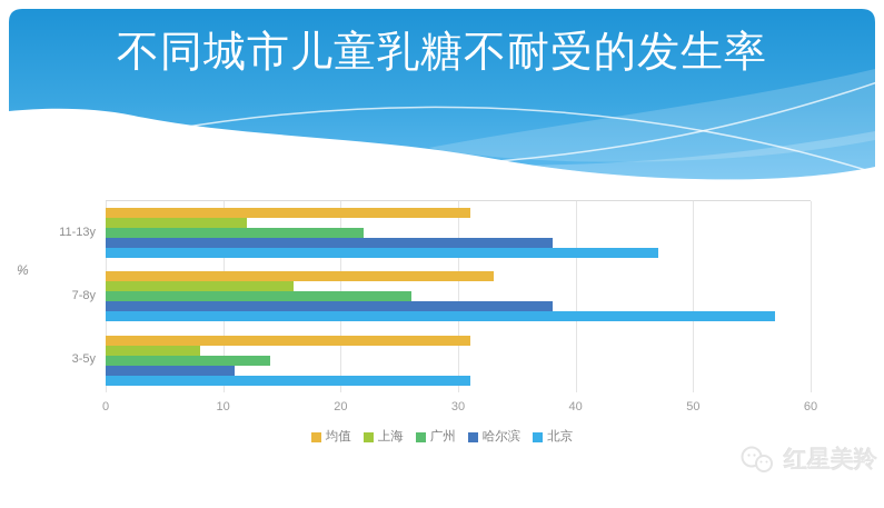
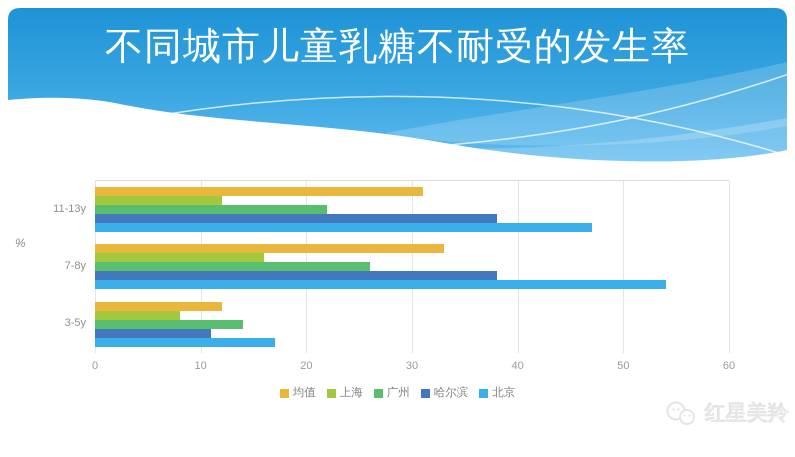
北京/7-8y: 57 -> 54
均值/3-5y: 31 -> 12
北京/3-5y: 31 -> 17
